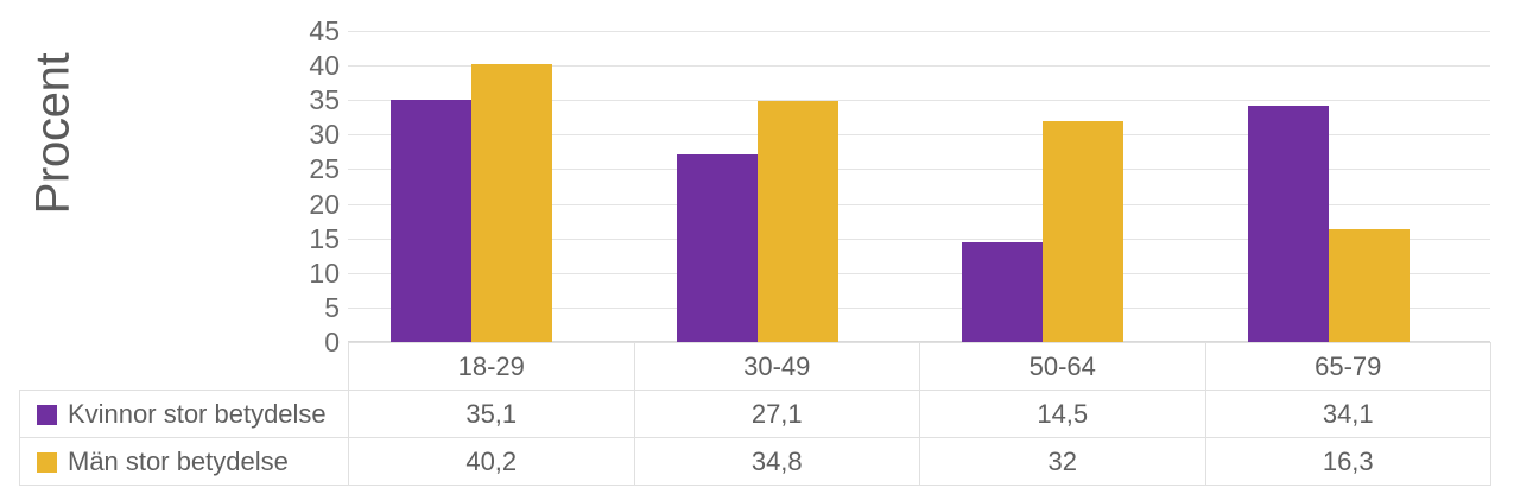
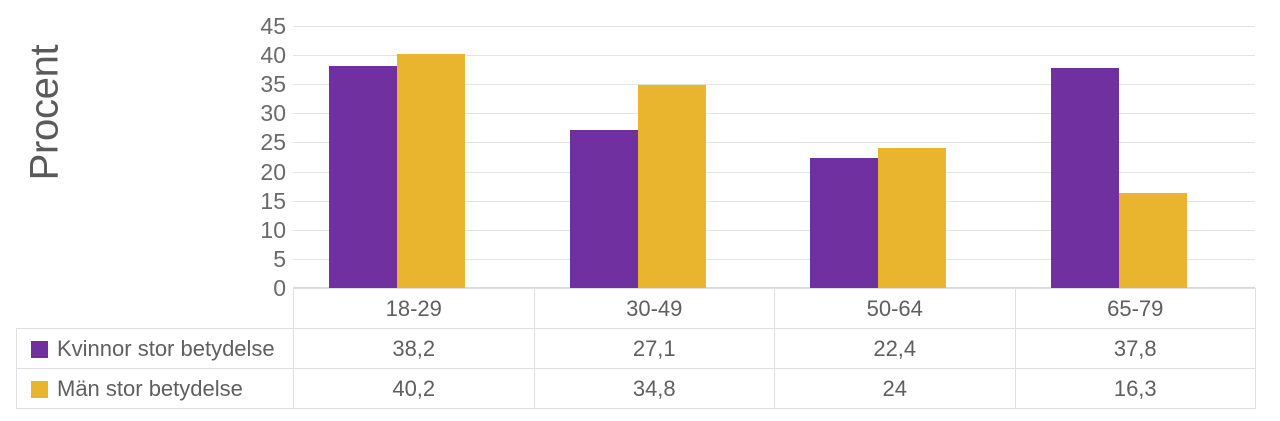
Kvinnor stor betydelse/18-29: 35,1 -> 38,2
Kvinnor stor betydelse/50-64: 14,5 -> 22,4
Män stor betydelse/50-64: 32 -> 24
Kvinnor stor betydelse/65-79: 34,1 -> 37,8
